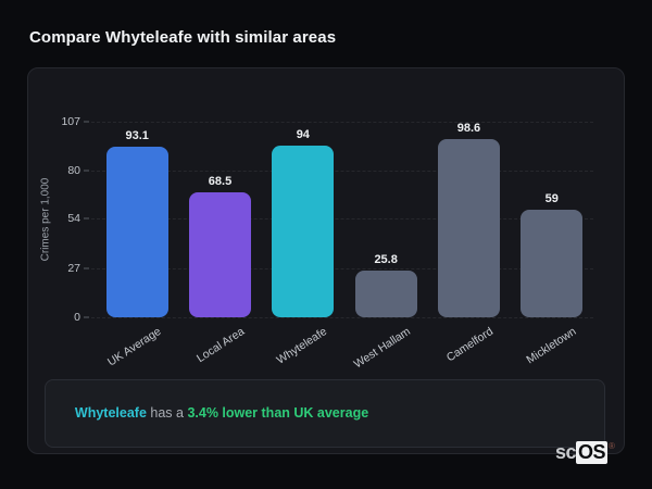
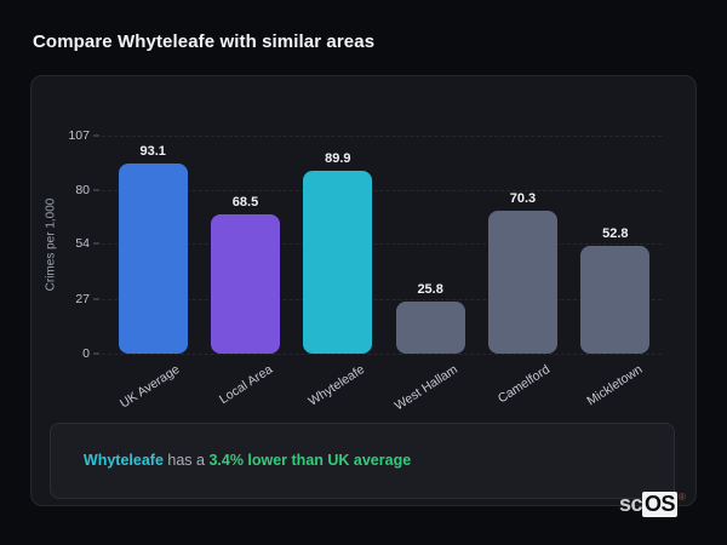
Whyteleafe: 94 -> 89.9
Camelford: 98.6 -> 70.3
Mickletown: 59 -> 52.8
